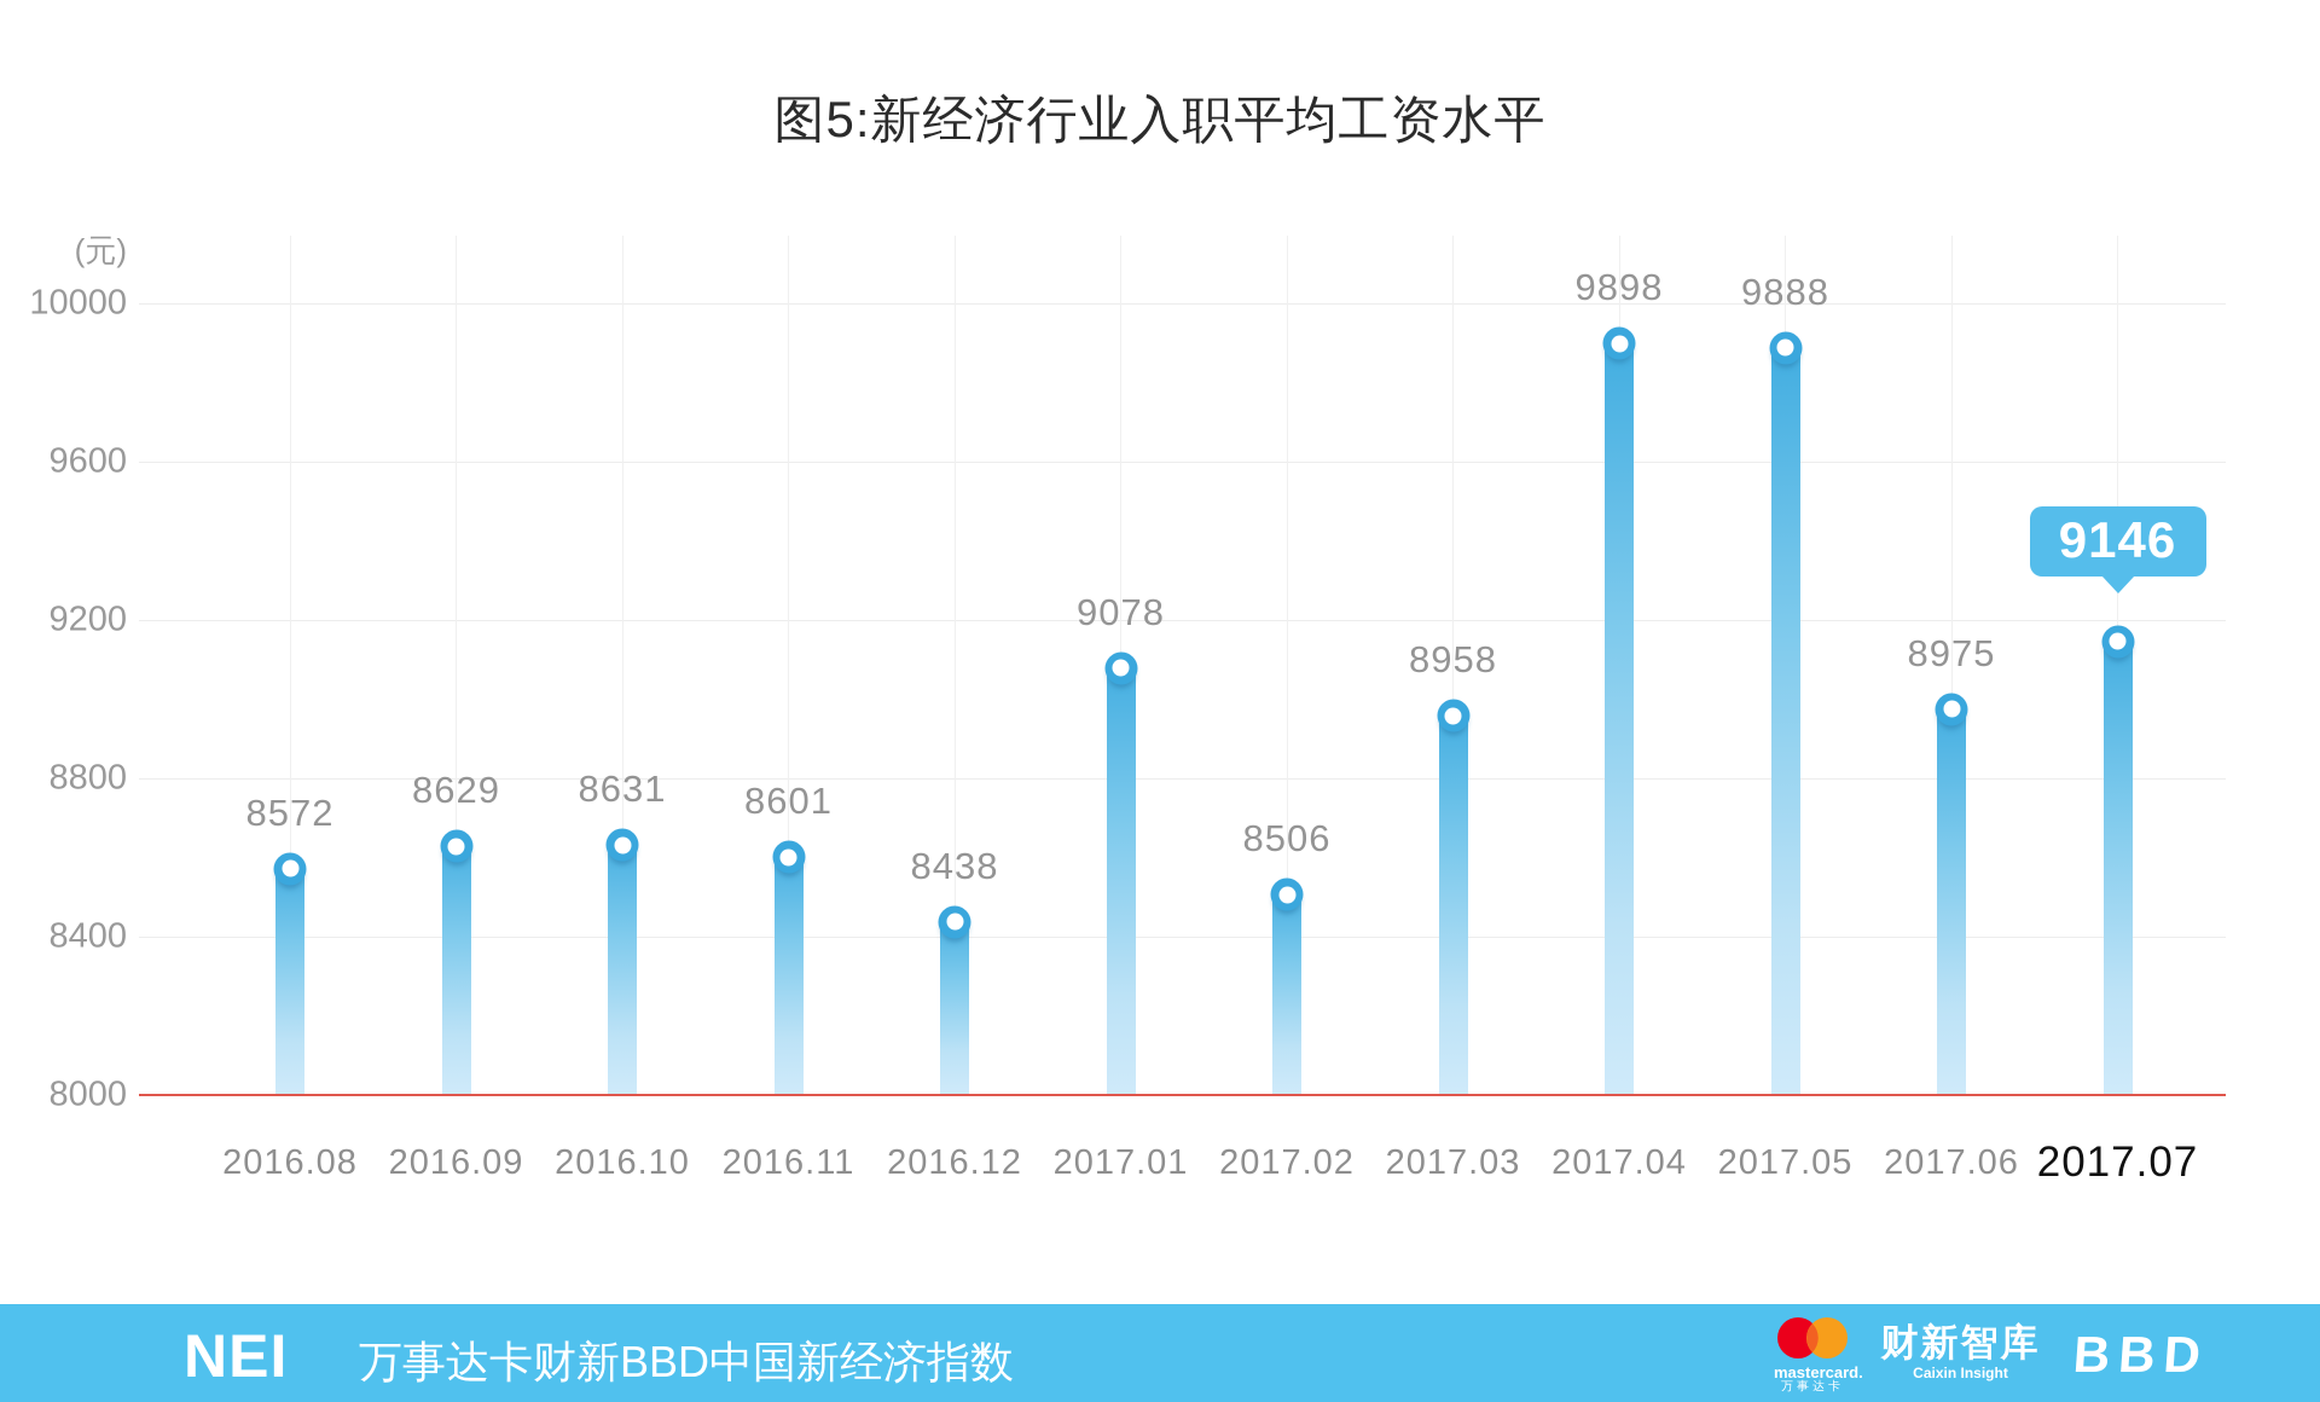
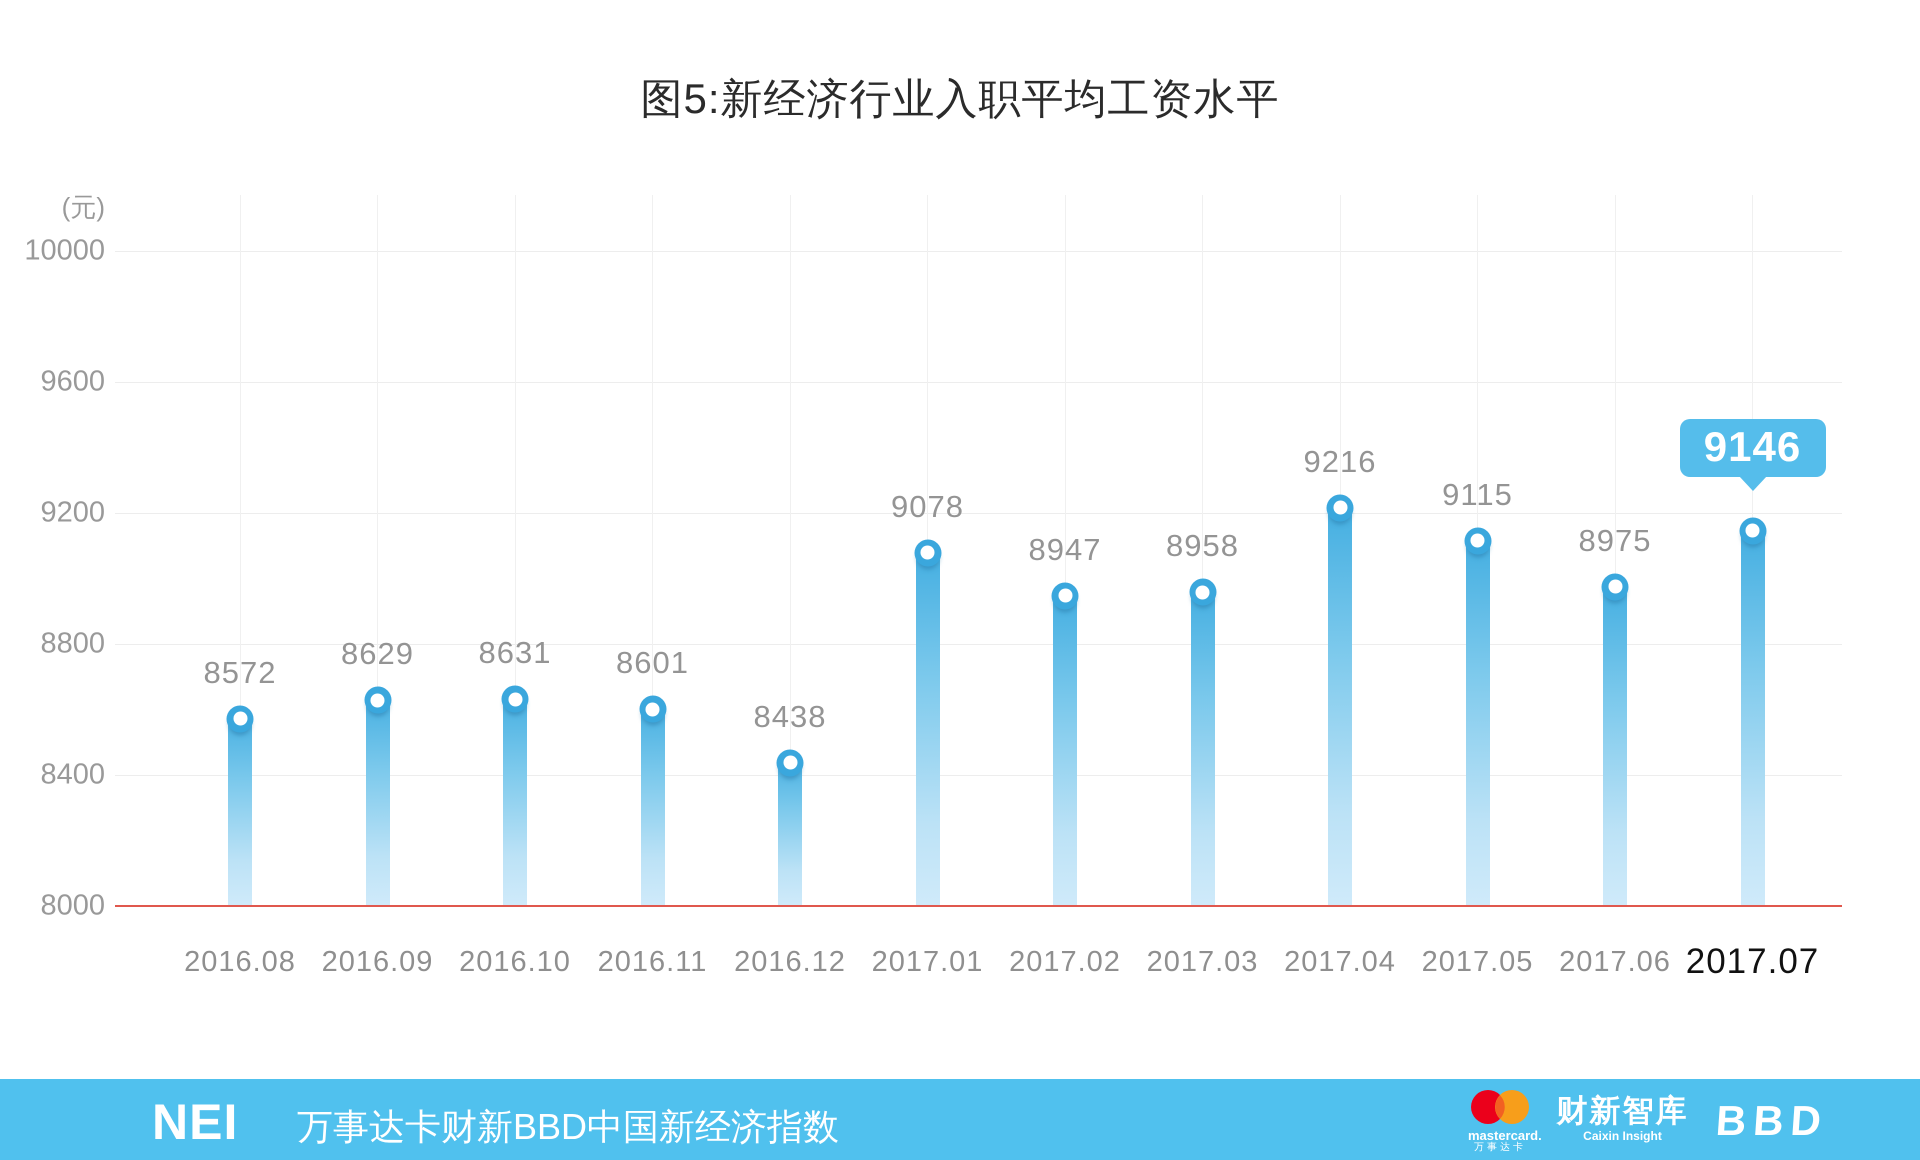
2017.02: 8506 -> 8947
2017.04: 9898 -> 9216
2017.05: 9888 -> 9115
